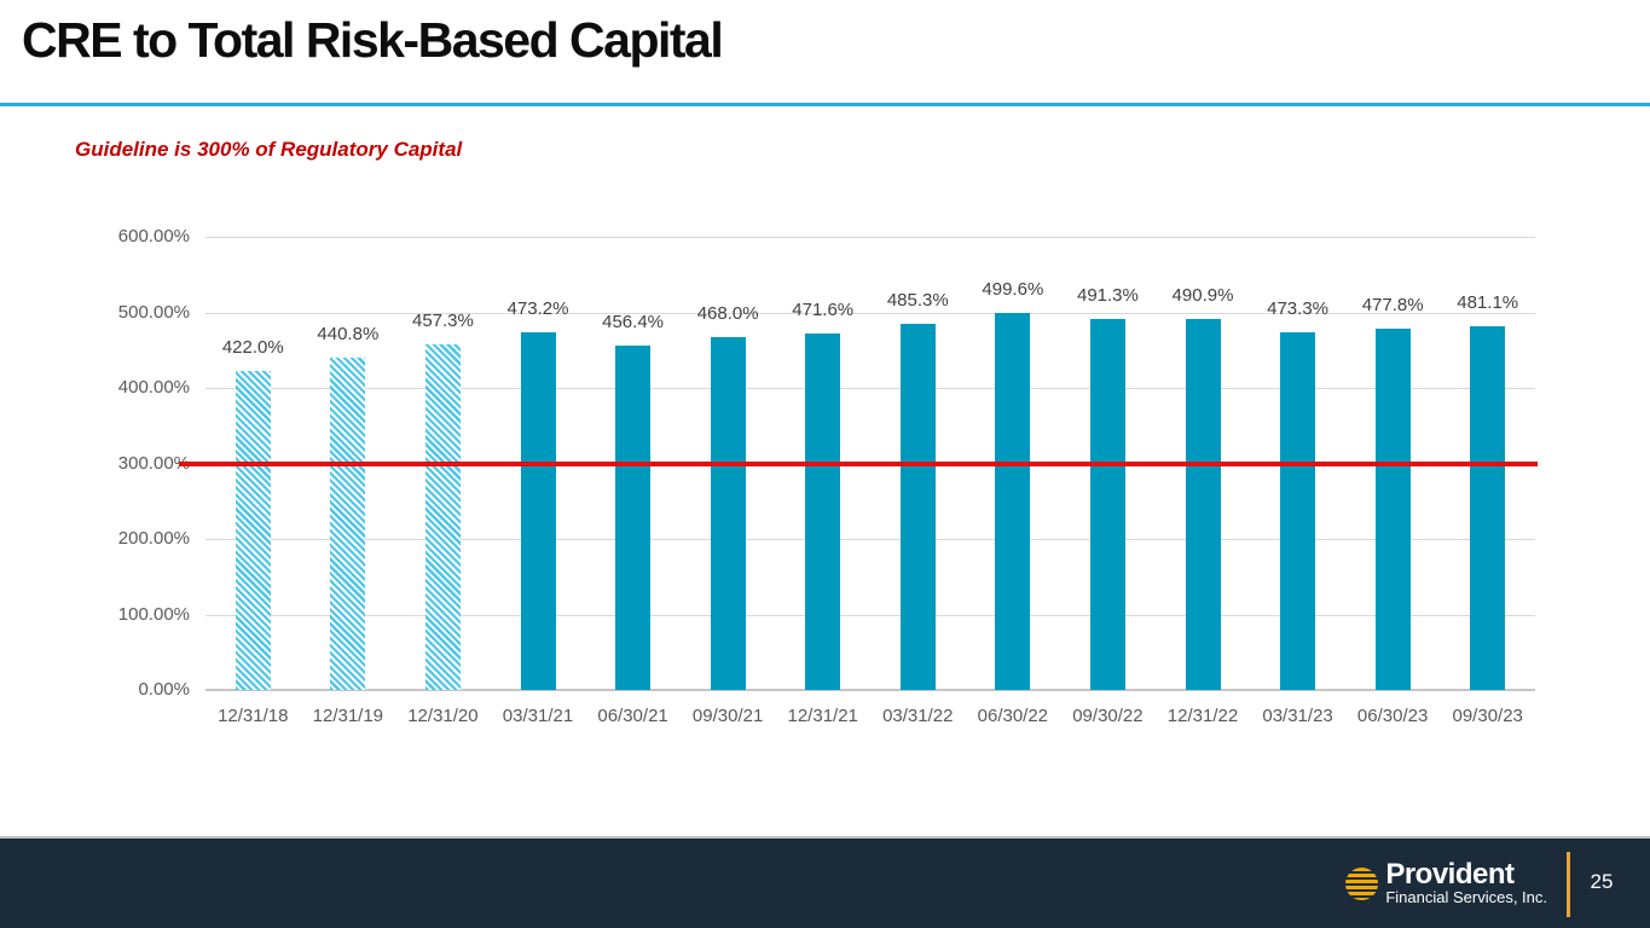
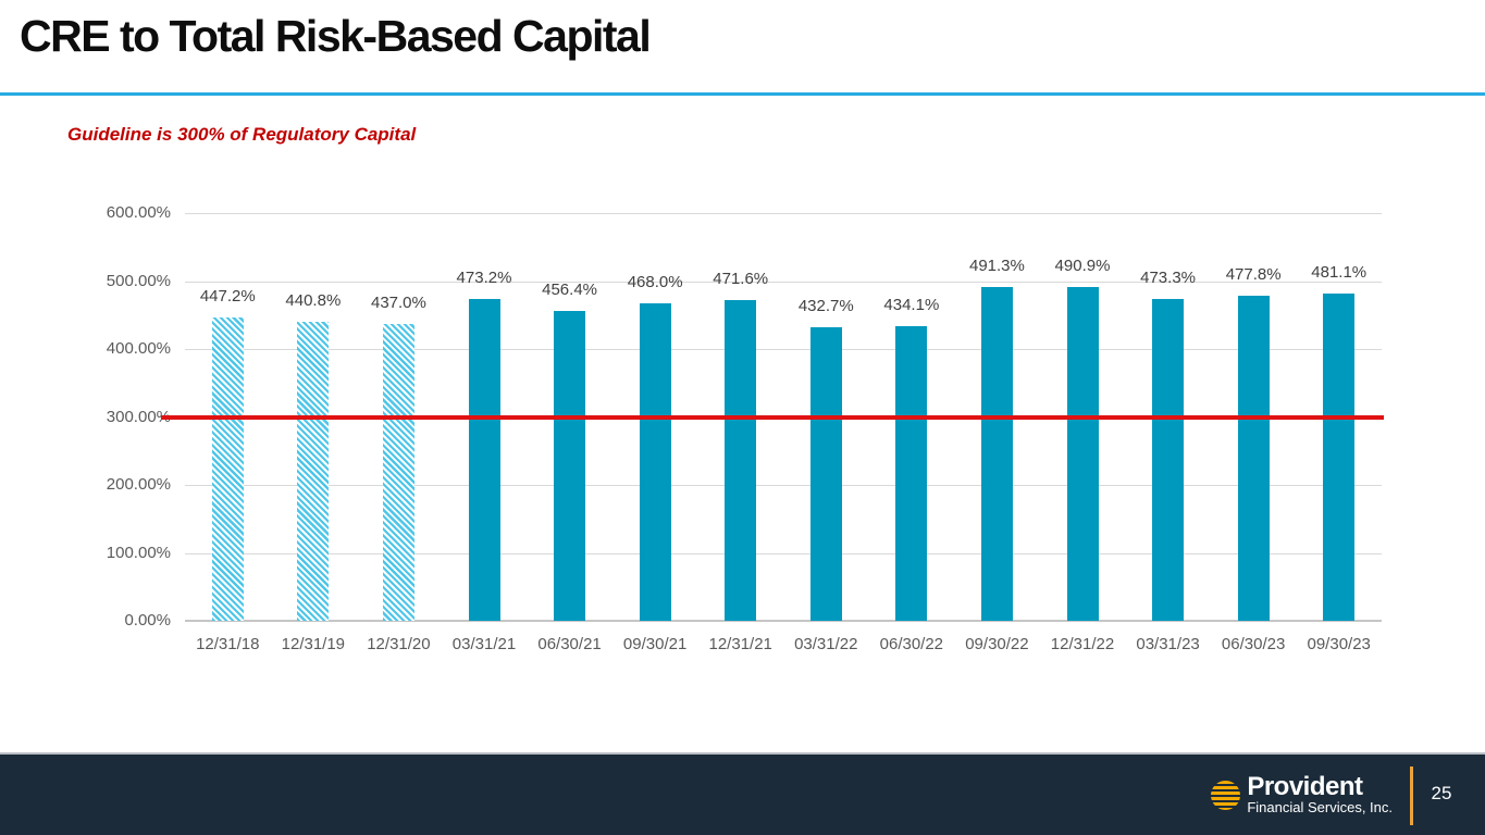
12/31/18: 422.0% -> 447.2%
12/31/20: 457.3% -> 437.0%
03/31/22: 485.3% -> 432.7%
06/30/22: 499.6% -> 434.1%
